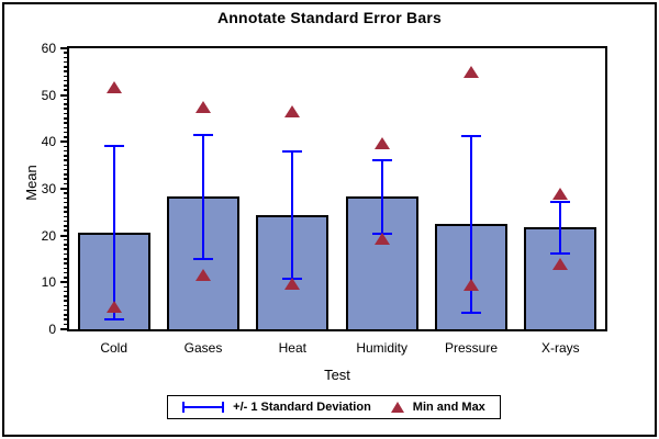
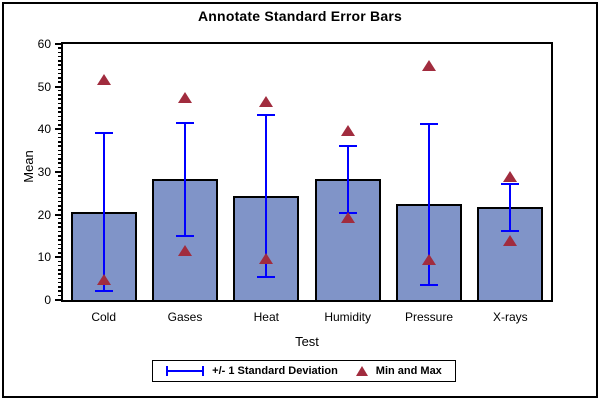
+/- 1 Standard Deviation/Heat: 14 -> 19
